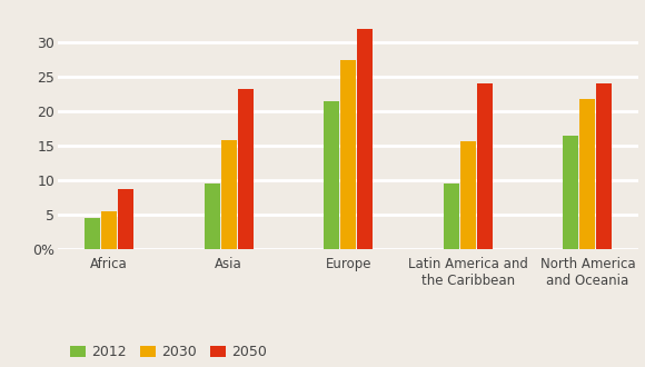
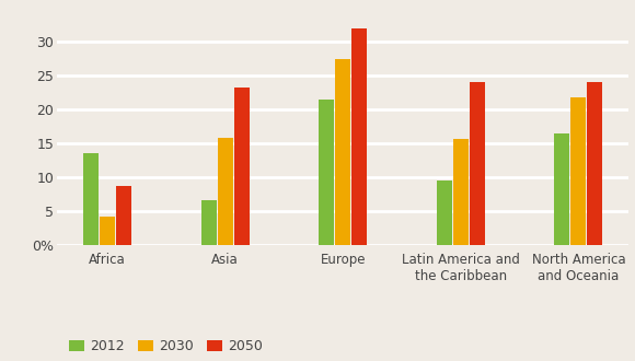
2012/Africa: 4.5 -> 13.6
2030/Africa: 5.5 -> 4.2
2012/Asia: 9.5 -> 6.6
